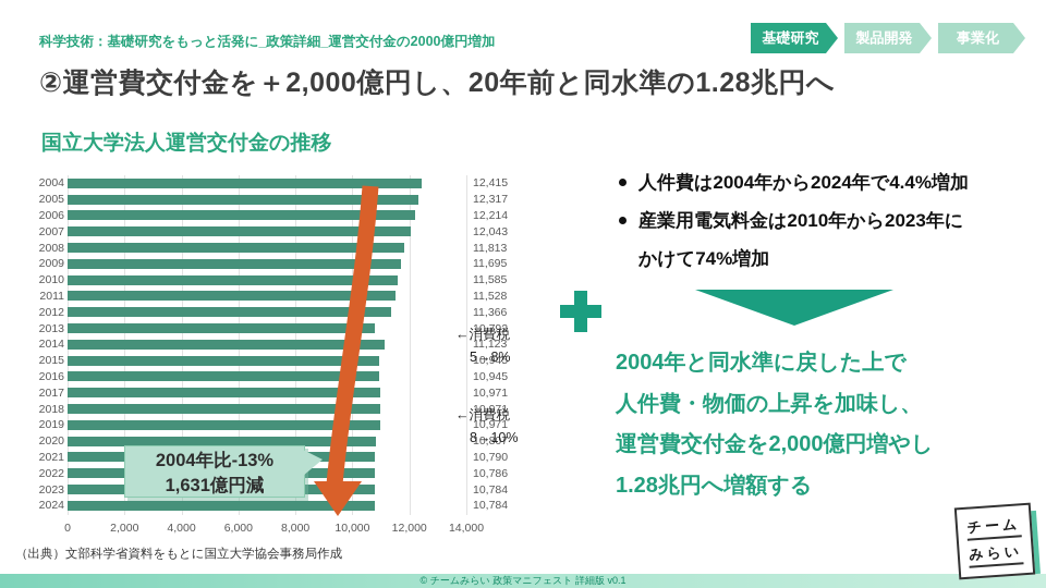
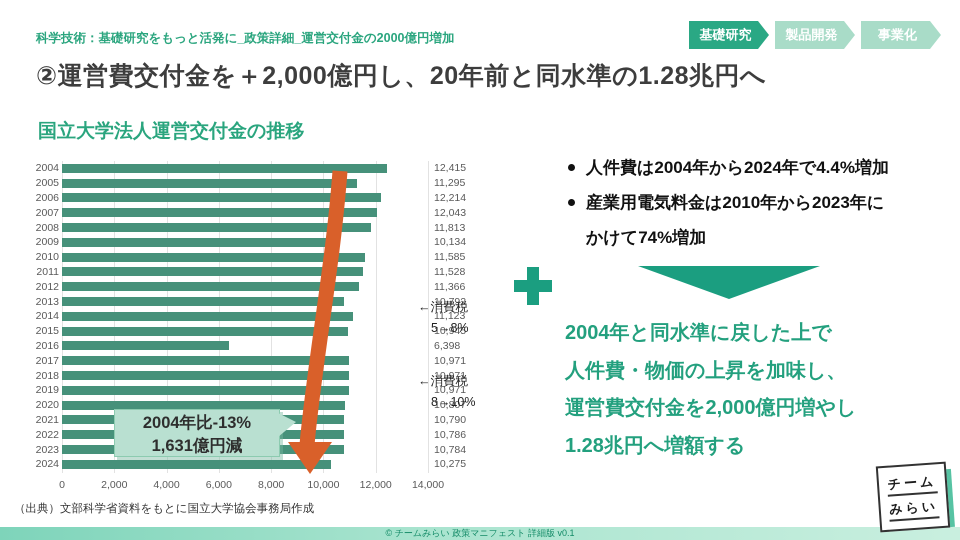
2005: 12,317 -> 11,295
2009: 11,695 -> 10,134
2016: 10,945 -> 6,398
2024: 10,784 -> 10,275
